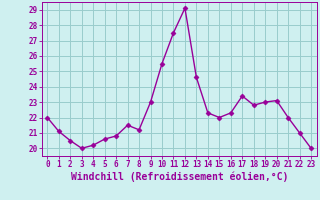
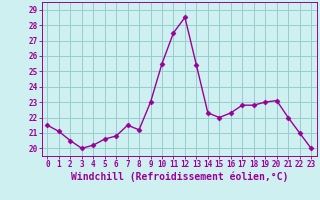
0: 22.0 -> 21.5
12: 29.1 -> 28.5
13: 24.6 -> 25.4
17: 23.4 -> 22.8
